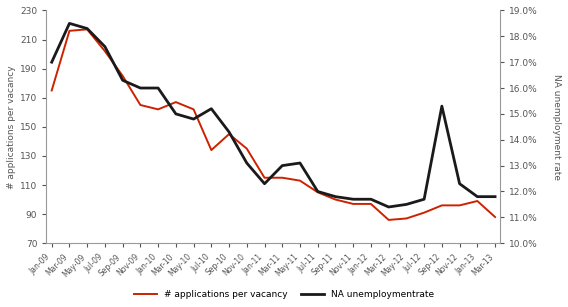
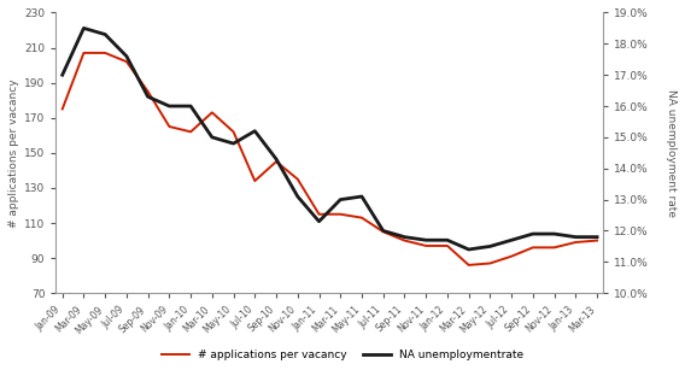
# applications per vacancy/Mar-09: 216 -> 207
# applications per vacancy/May-09: 217 -> 207
# applications per vacancy/Mar-10: 167 -> 173
NA unemploymentrate/Sep-12: 15.3% -> 11.9%
NA unemploymentrate/Nov-12: 12.3% -> 11.9%
# applications per vacancy/Mar-13: 88 -> 100
